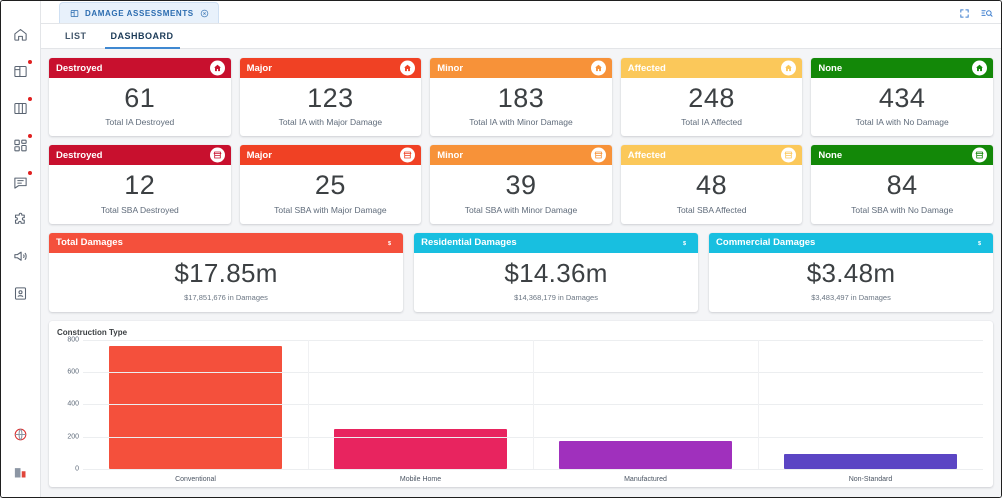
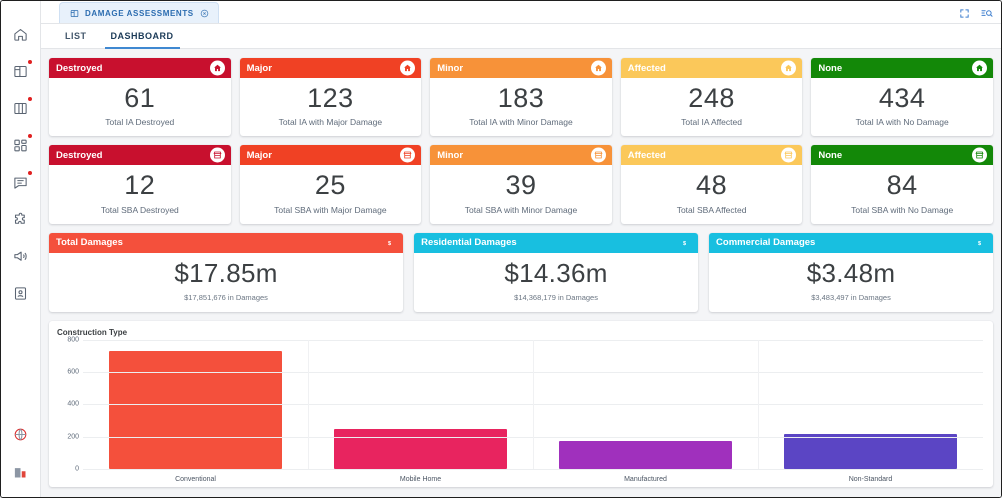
Conventional: 760 -> 730
Non-Standard: 90 -> 220
